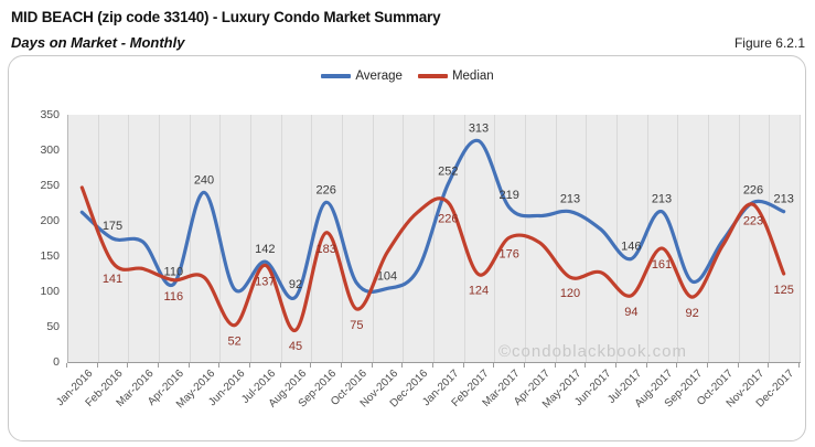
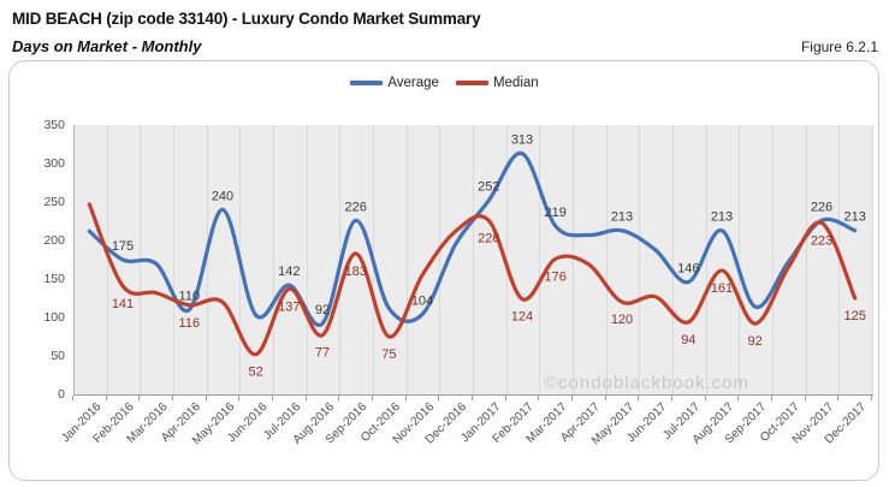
Median/Aug-2016: 45 -> 77
Average/Dec-2016: 130 -> 200
